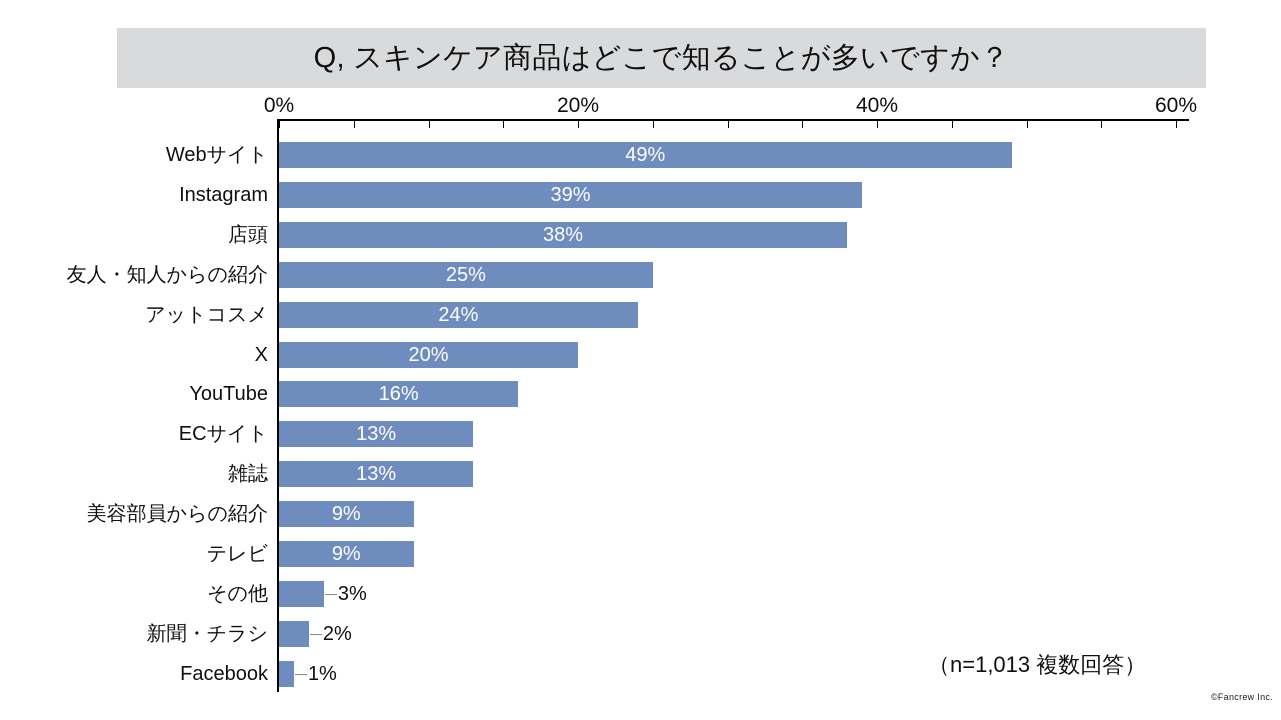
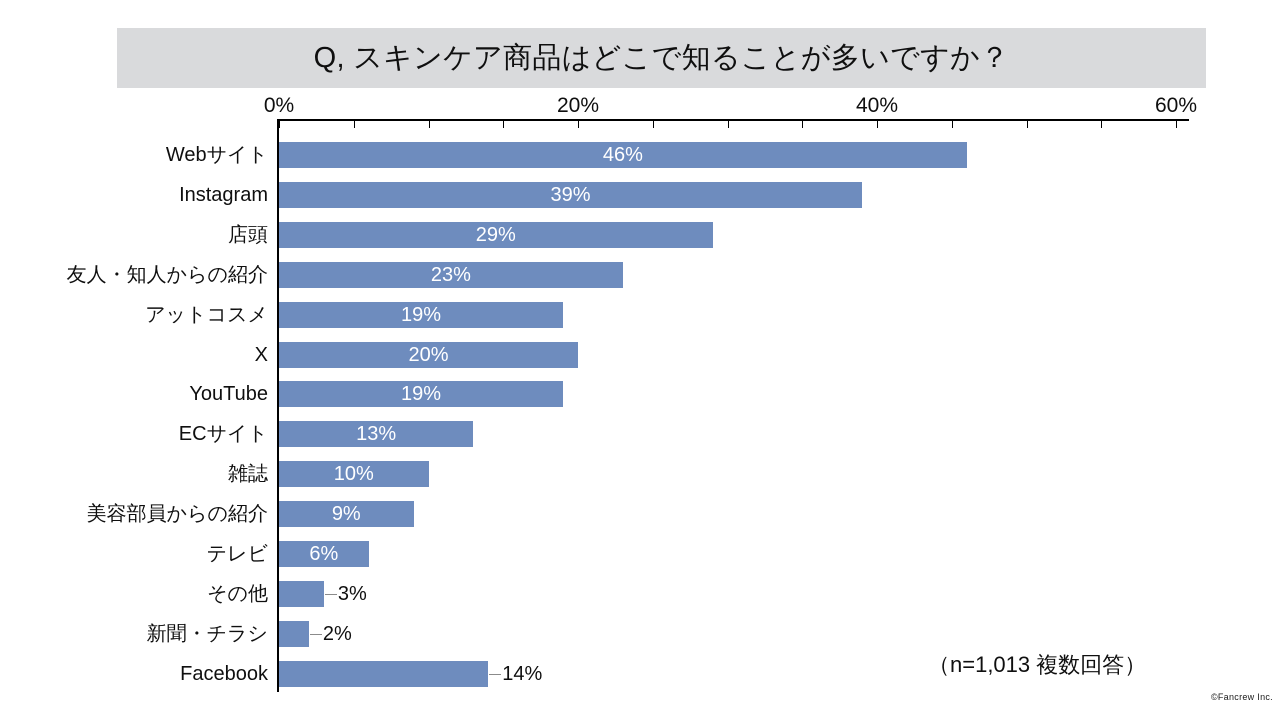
Webサイト: 49% -> 46%
店頭: 38% -> 29%
友人・知人からの紹介: 25% -> 23%
アットコスメ: 24% -> 19%
YouTube: 16% -> 19%
雑誌: 13% -> 10%
テレビ: 9% -> 6%
Facebook: 1% -> 14%
